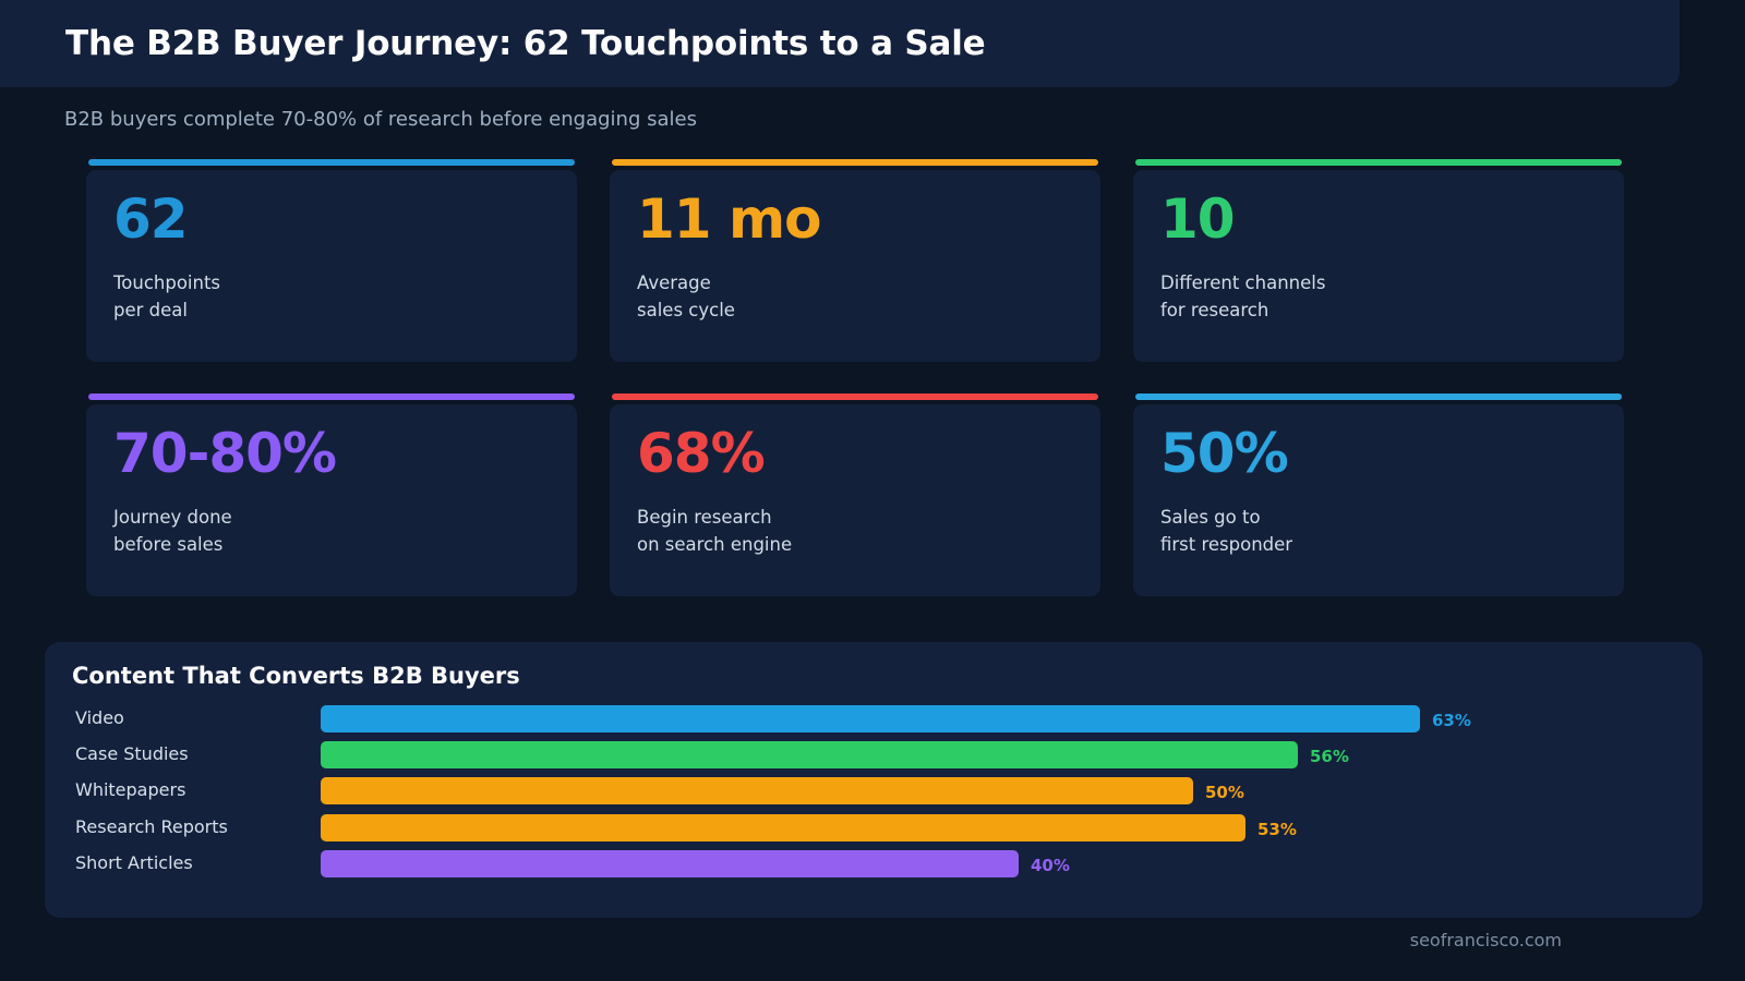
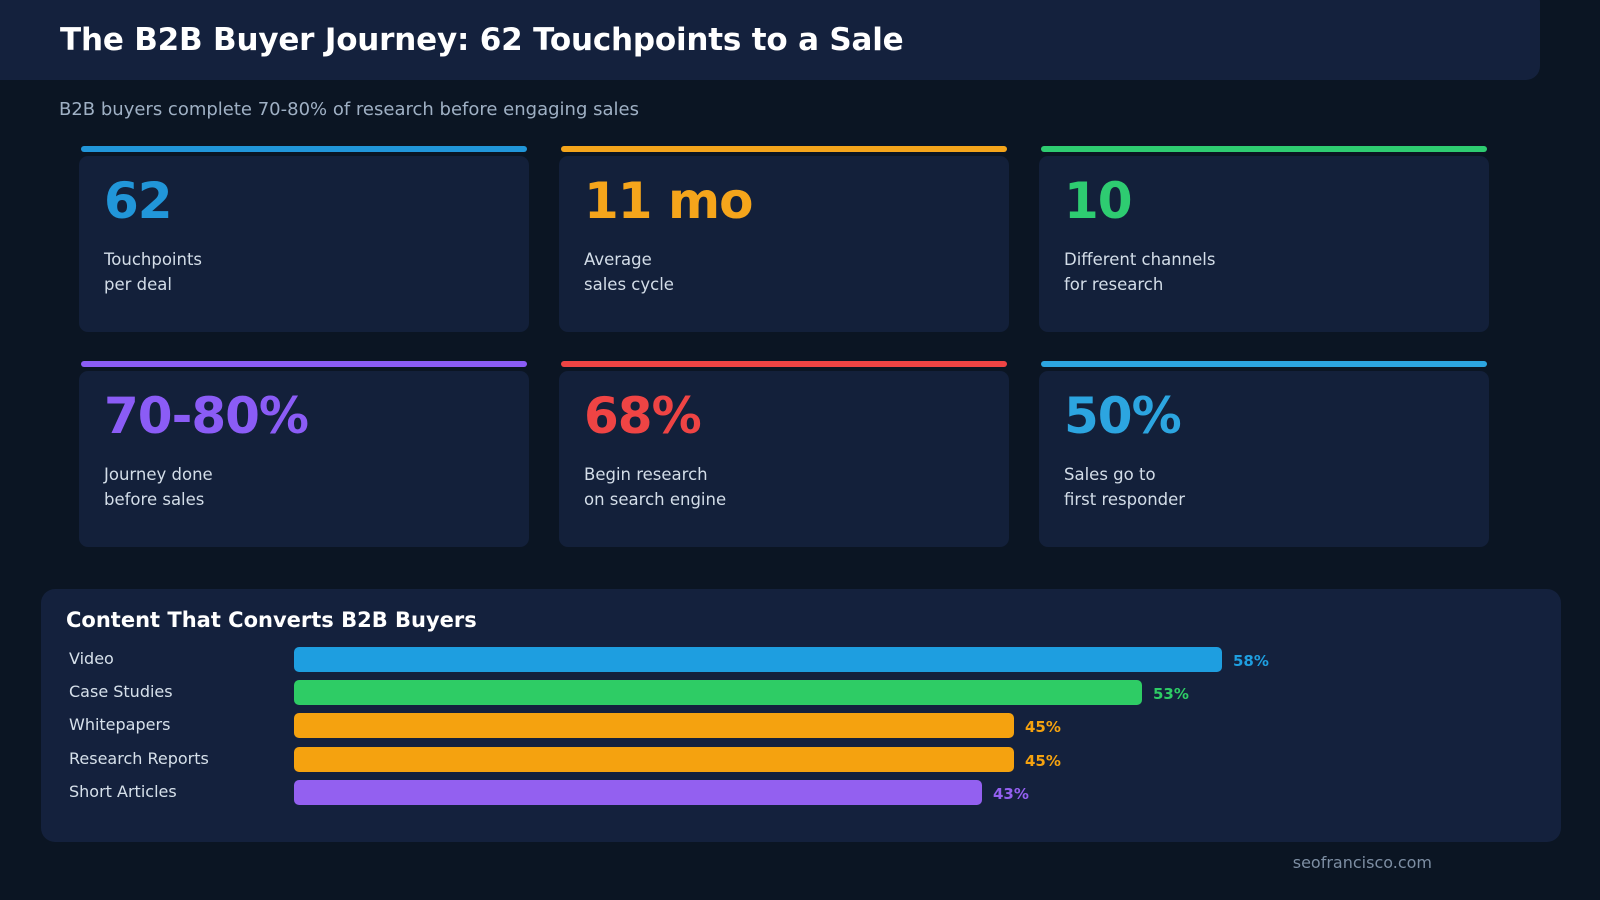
Video: 63% -> 58%
Case Studies: 56% -> 53%
Whitepapers: 50% -> 45%
Research Reports: 53% -> 45%
Short Articles: 40% -> 43%
